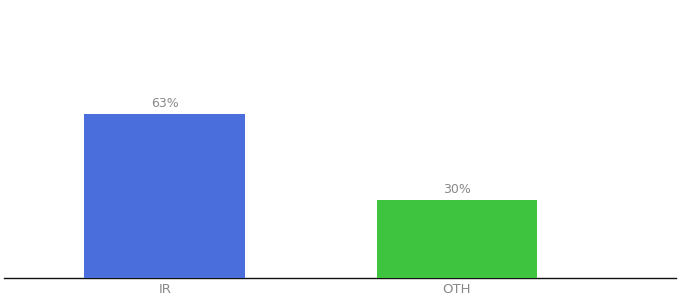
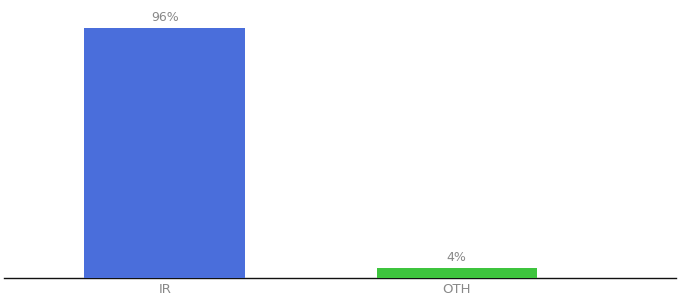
IR: 63% -> 96%
OTH: 30% -> 4%
